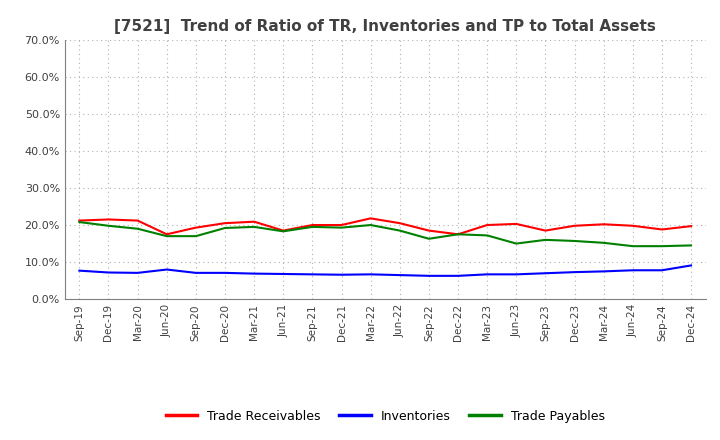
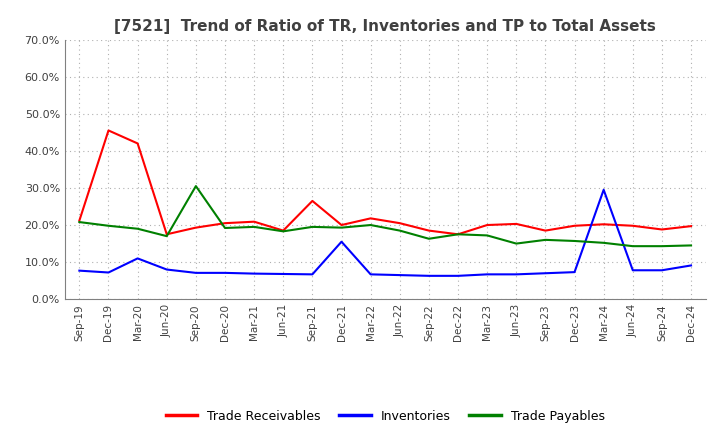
Trade Receivables/Dec-19: 21.5% -> 45.5%
Trade Receivables/Mar-20: 21.2% -> 42.0%
Inventories/Mar-20: 7.1% -> 11.0%
Trade Payables/Sep-20: 17.0% -> 30.5%
Trade Receivables/Sep-21: 20.0% -> 26.5%
Inventories/Dec-21: 6.6% -> 15.5%
Inventories/Mar-24: 7.5% -> 29.5%
